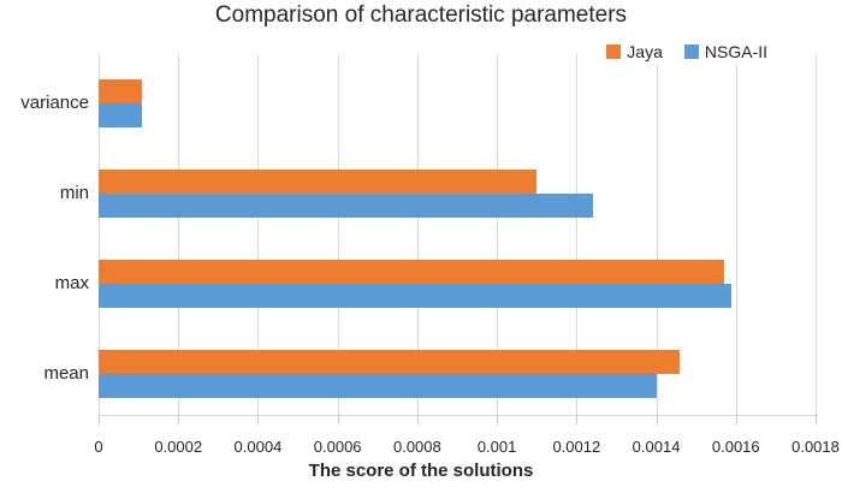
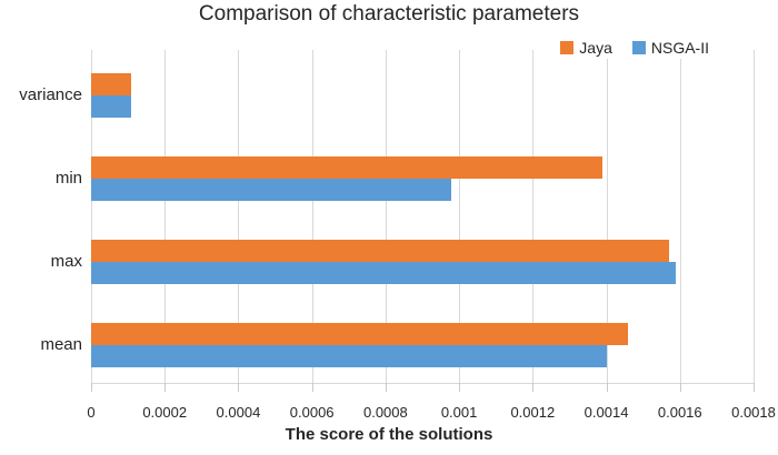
Jaya/min: 0.00110 -> 0.00139
NSGA-II/min: 0.00124 -> 0.00098
